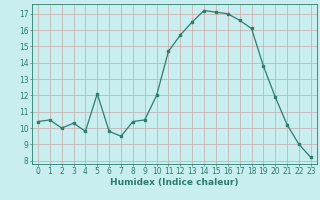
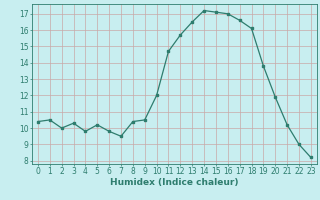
5: 12.1 -> 10.2
